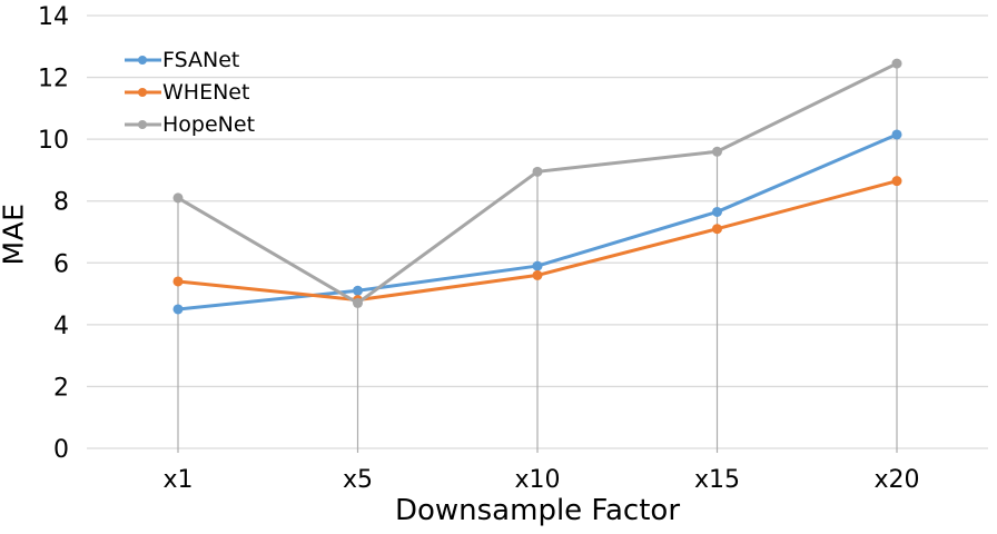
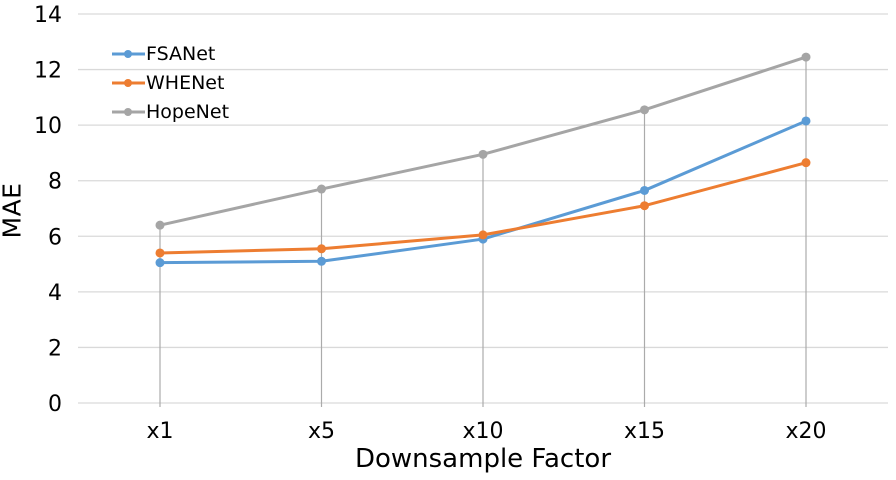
FSANet/x1: 4.5 -> 5.0
HopeNet/x1: 8.1 -> 6.4
WHENet/x5: 4.8 -> 5.5
HopeNet/x5: 4.7 -> 7.7
WHENet/x10: 5.6 -> 6.0
HopeNet/x15: 9.6 -> 10.6
